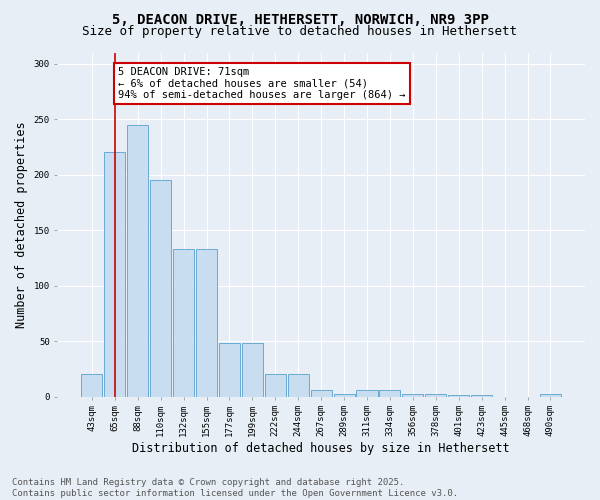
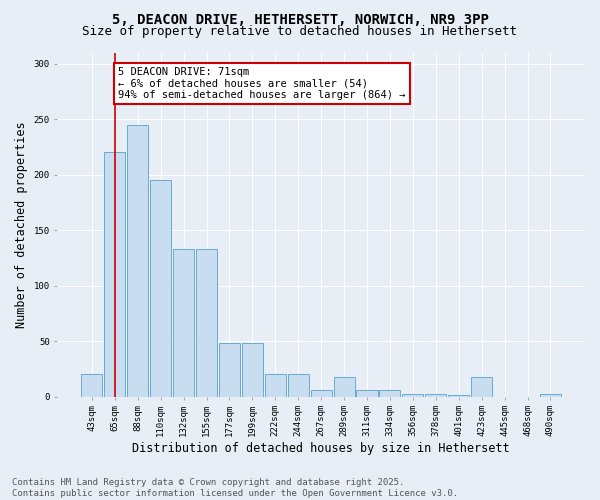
289sqm: 2 -> 18
423sqm: 1 -> 18
